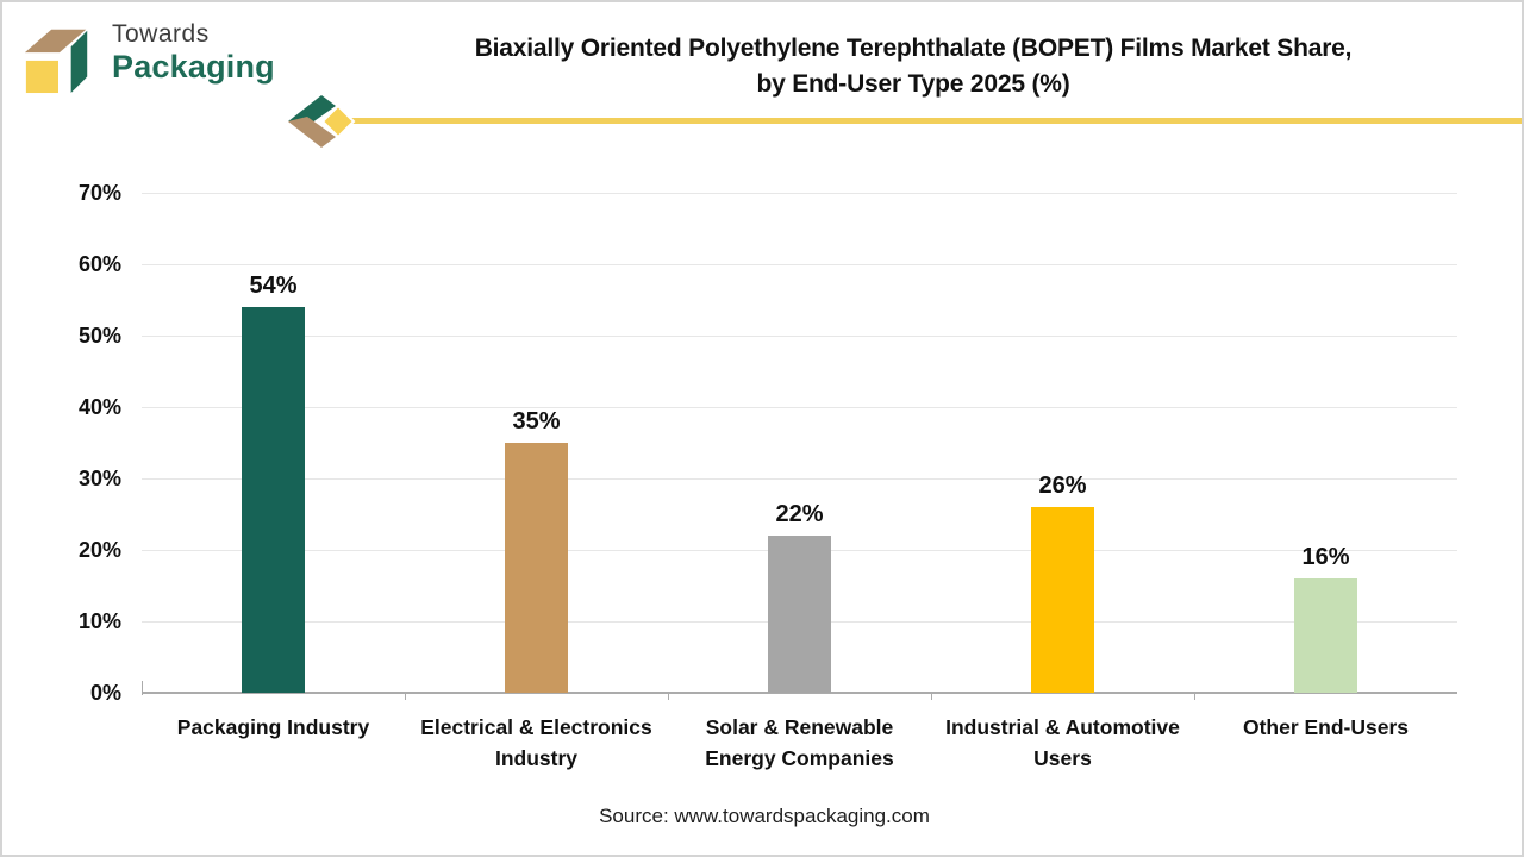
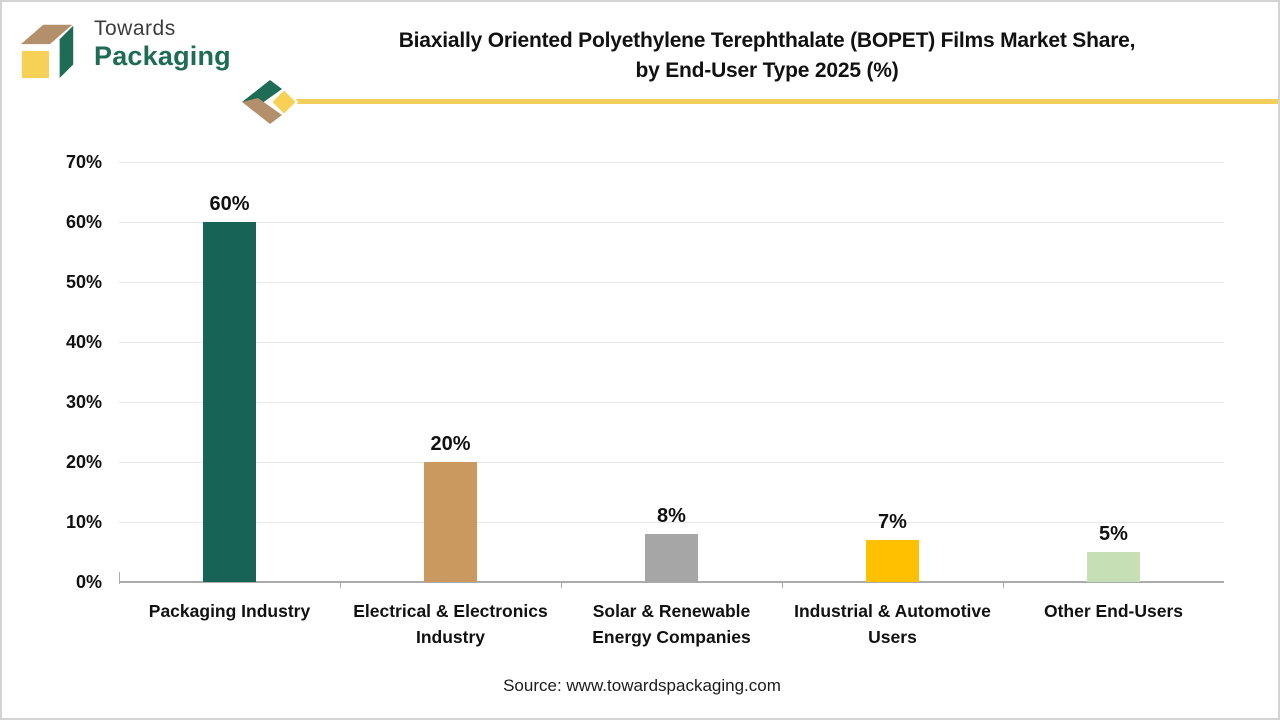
Packaging Industry: 54% -> 60%
Electrical & Electronics Industry: 35% -> 20%
Solar & Renewable Energy Companies: 22% -> 8%
Industrial & Automotive Users: 26% -> 7%
Other End-Users: 16% -> 5%
